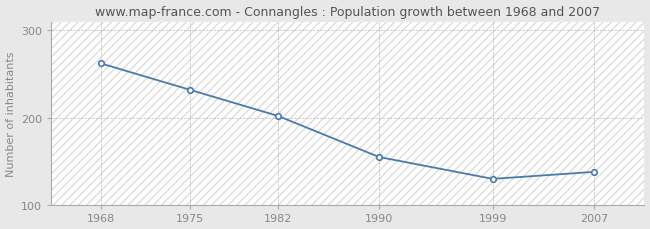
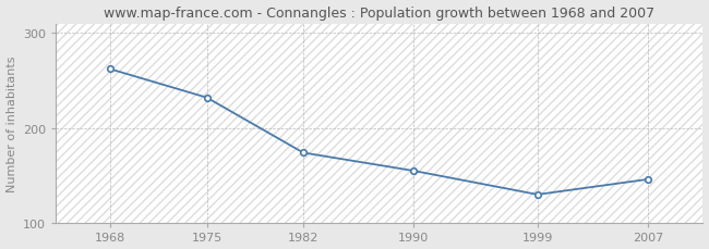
1982: 202 -> 174
2007: 138 -> 146
